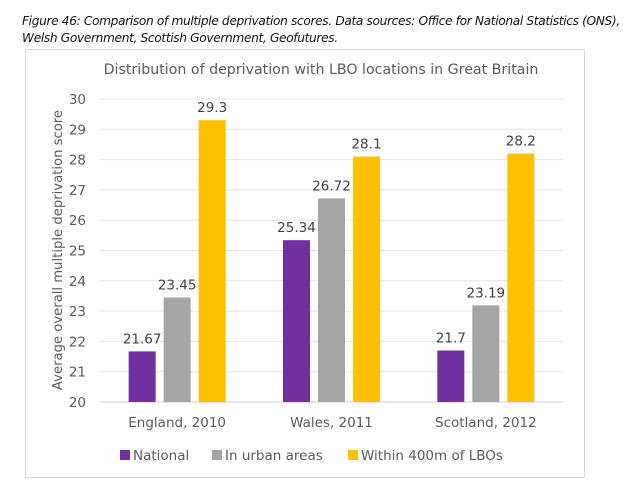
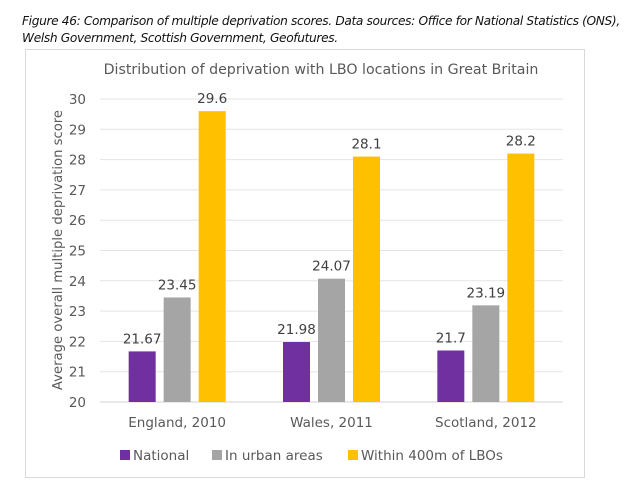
Within 400m of LBOs/England, 2010: 29.3 -> 29.6
National/Wales, 2011: 25.34 -> 21.98
In urban areas/Wales, 2011: 26.72 -> 24.07
